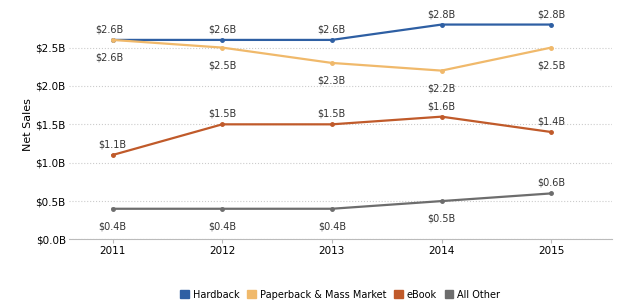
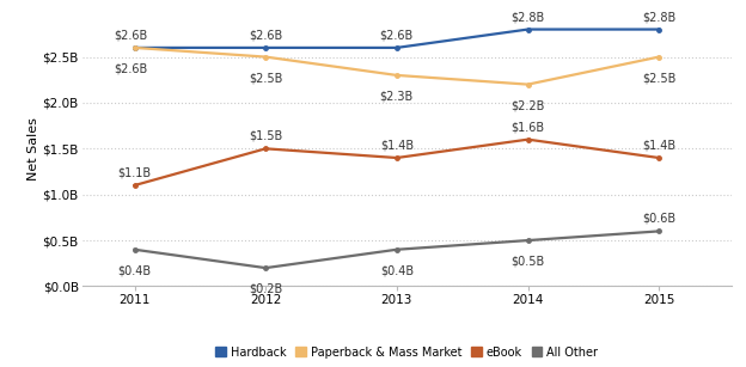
All Other/2012: $0.4B -> $0.2B
eBook/2013: $1.5B -> $1.4B
